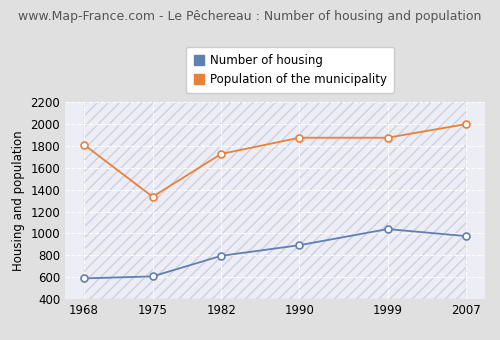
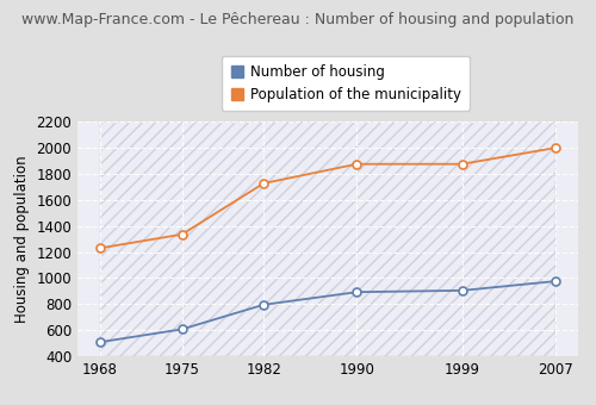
Number of housing/1968: 590 -> 510
Population of the municipality/1968: 1810 -> 1230
Number of housing/1999: 1040 -> 900
